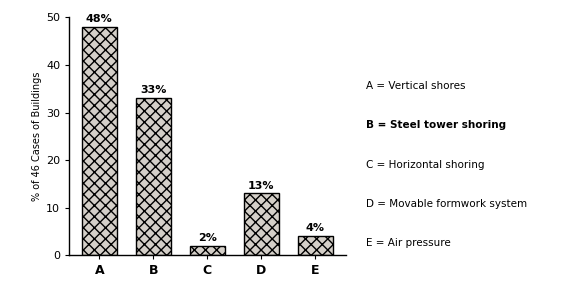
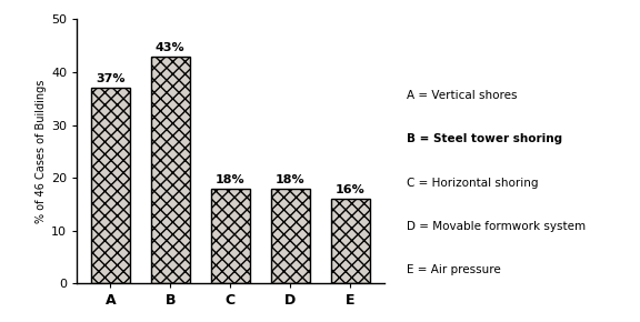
A: 48% -> 37%
B: 33% -> 43%
C: 2% -> 18%
D: 13% -> 18%
E: 4% -> 16%
